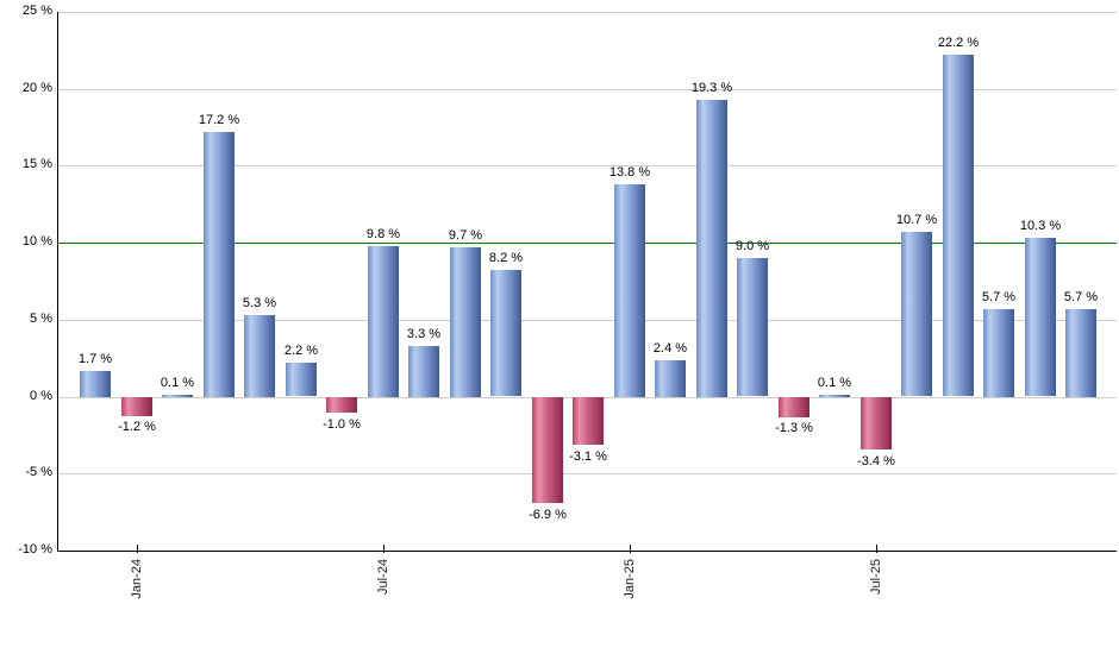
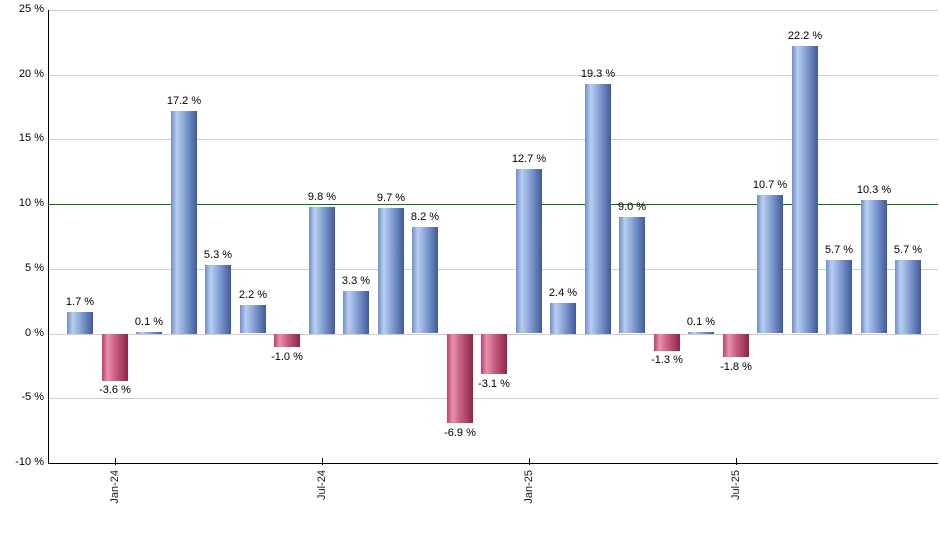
Jan-24: -1.2 -> -3.6
Jan-25: 13.8 -> 12.7
Jul-25: -3.4 -> -1.8
